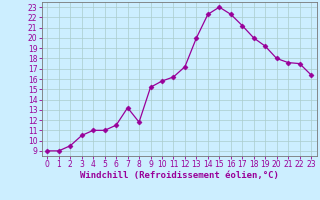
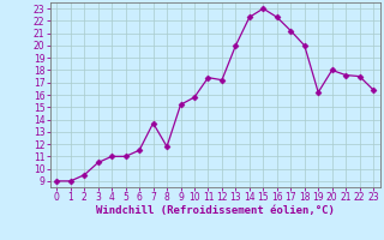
7: 13.2 -> 13.7
11: 16.2 -> 17.4
19: 19.2 -> 16.2
